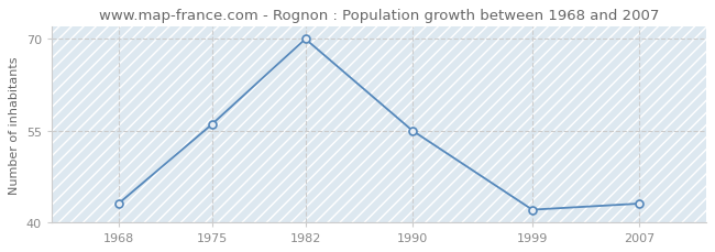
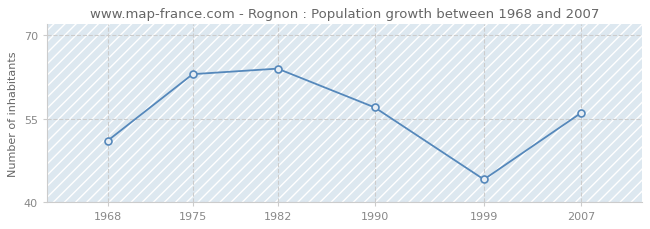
1968: 43 -> 51
1975: 56 -> 63
1982: 70 -> 64
1990: 55 -> 57
1999: 42 -> 44
2007: 43 -> 56
